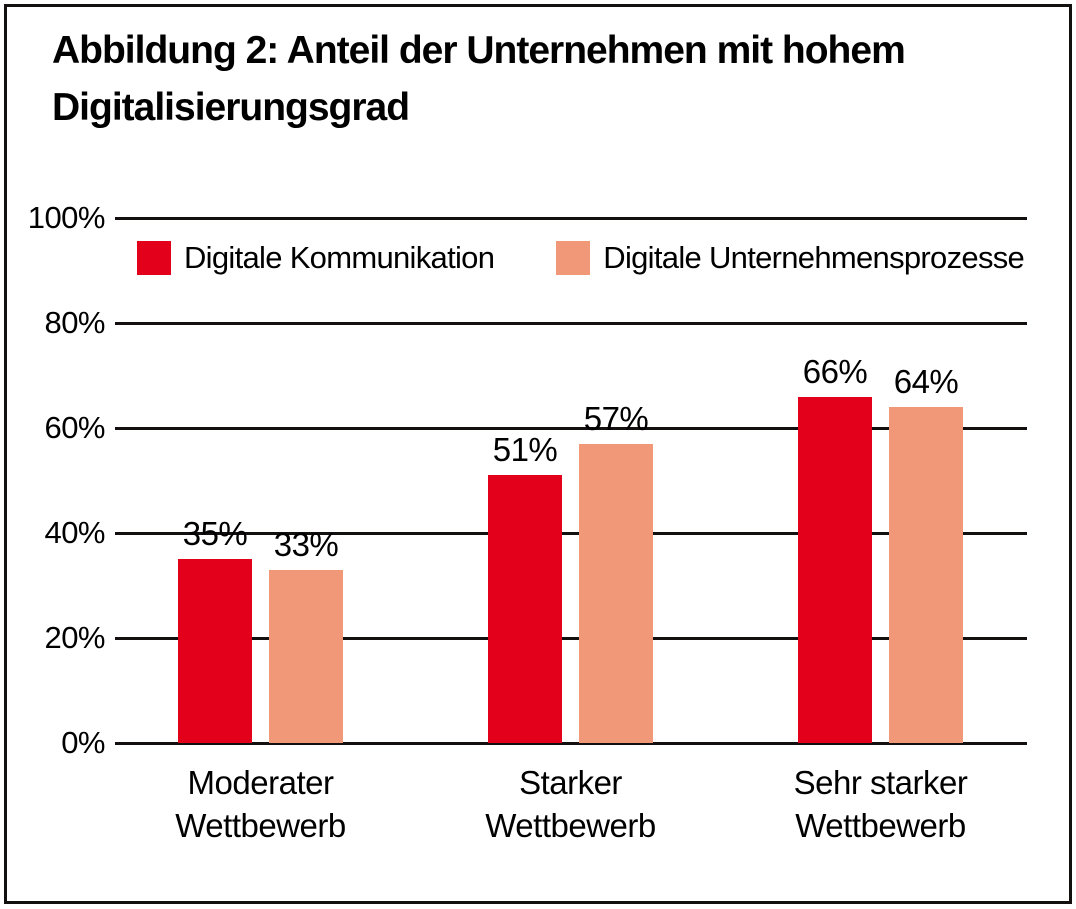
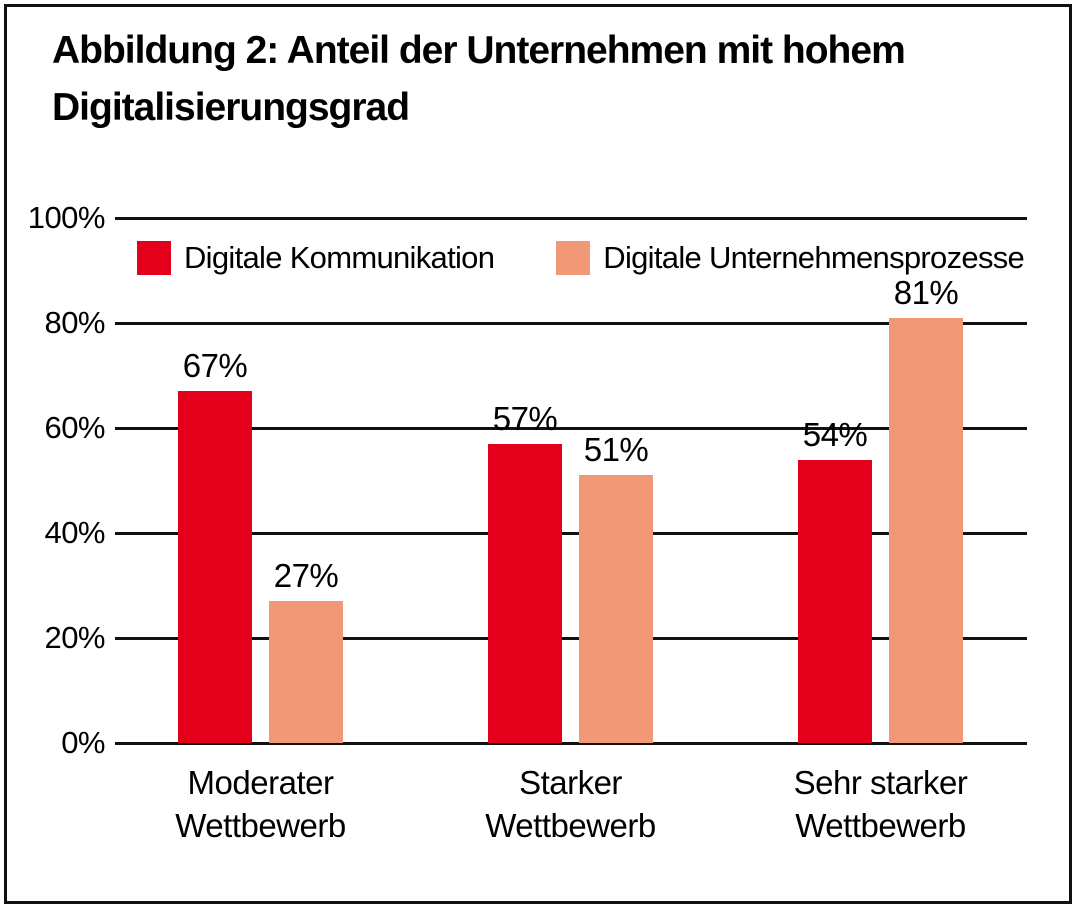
Digitale Kommunikation/Moderater Wettbewerb: 35% -> 67%
Digitale Unternehmensprozesse/Moderater Wettbewerb: 33% -> 27%
Digitale Kommunikation/Starker Wettbewerb: 51% -> 57%
Digitale Unternehmensprozesse/Starker Wettbewerb: 57% -> 51%
Digitale Kommunikation/Sehr starker Wettbewerb: 66% -> 54%
Digitale Unternehmensprozesse/Sehr starker Wettbewerb: 64% -> 81%
